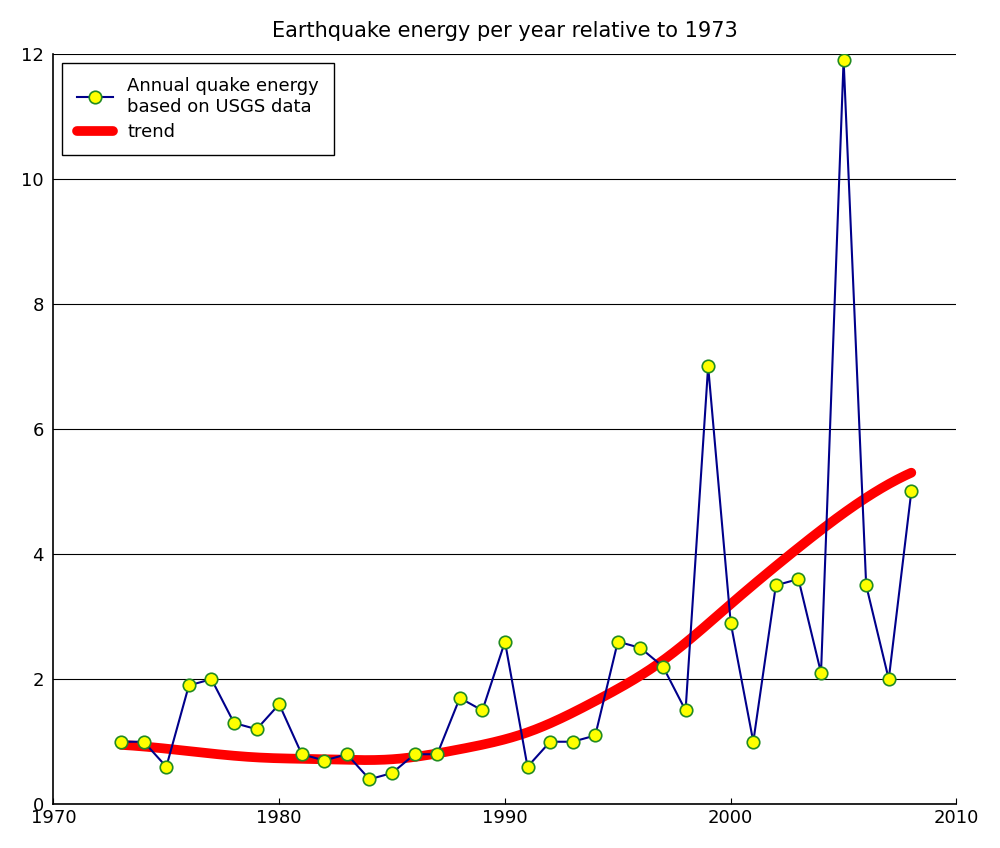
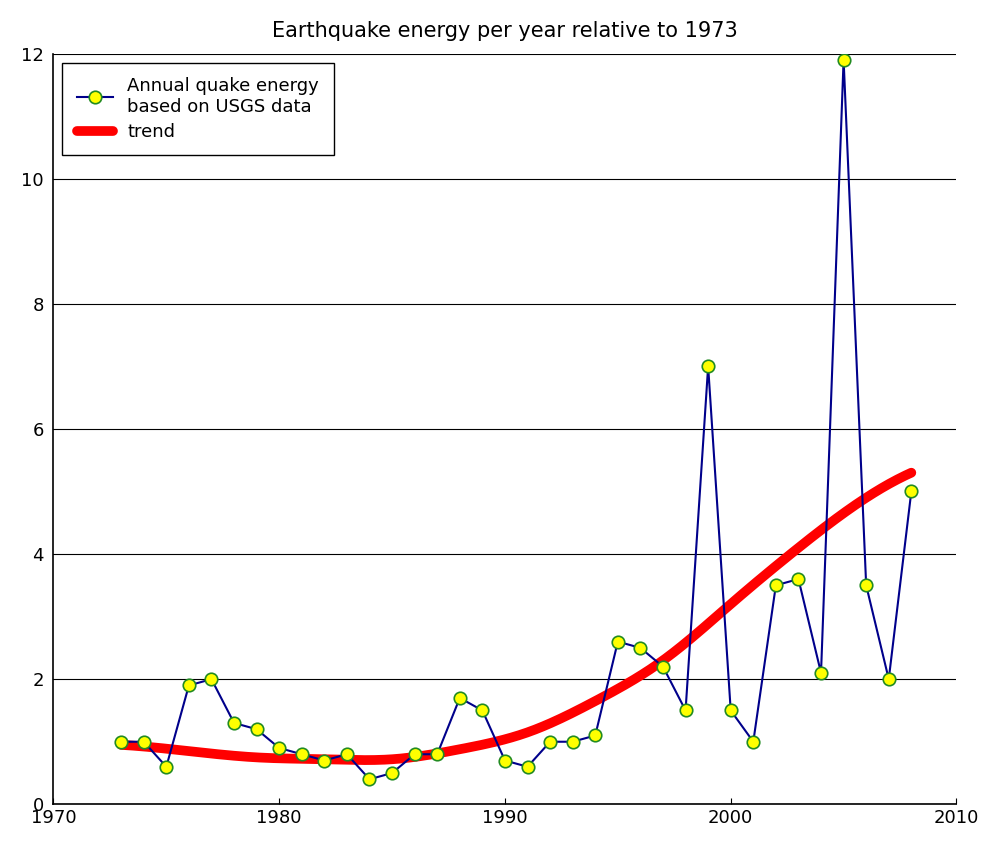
Annual quake energy based on USGS data/1980: 1.6 -> 0.9
Annual quake energy based on USGS data/1990: 2.6 -> 0.7
Annual quake energy based on USGS data/2000: 2.9 -> 1.5
